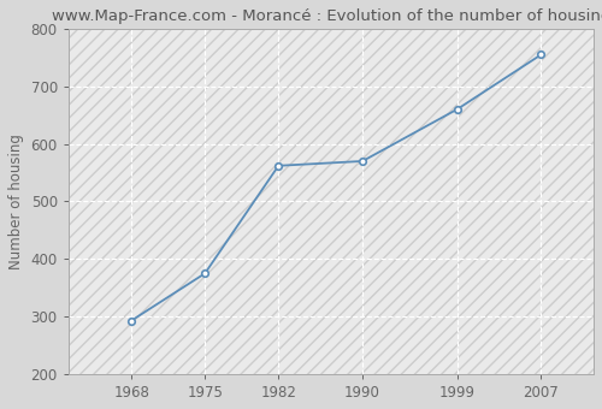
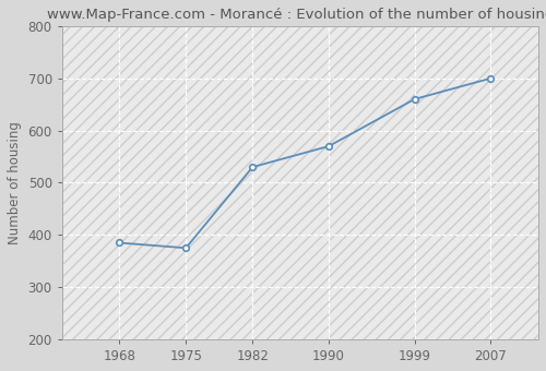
1968: 293 -> 385
1982: 562 -> 530
2007: 755 -> 700
